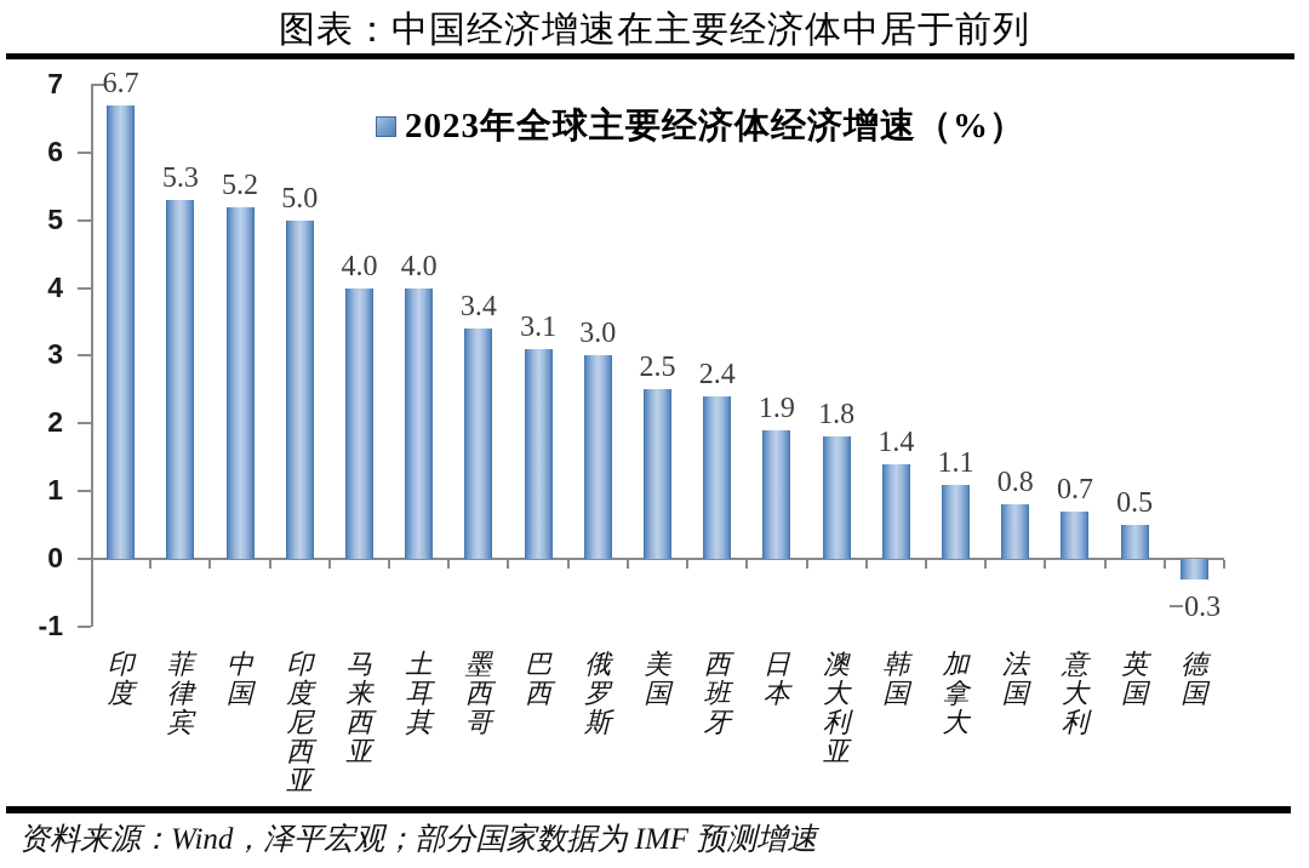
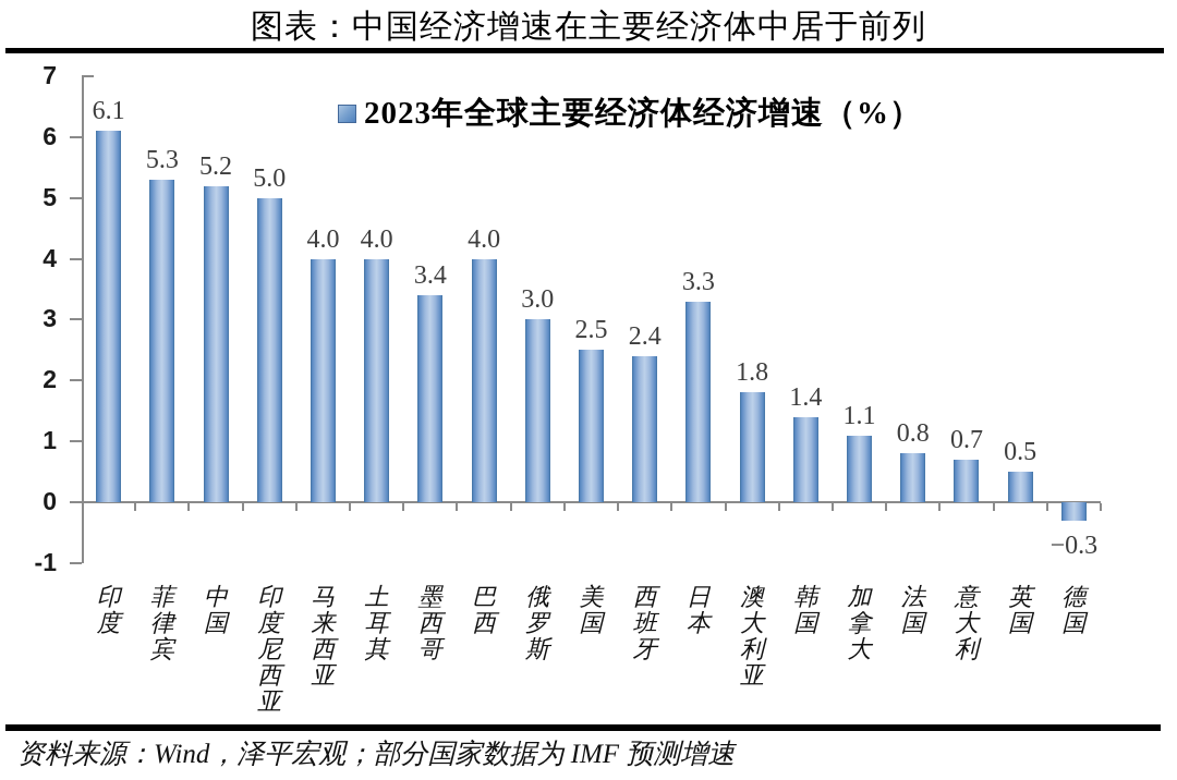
印度: 6.7 -> 6.1
巴西: 3.1 -> 4.0
日本: 1.9 -> 3.3
